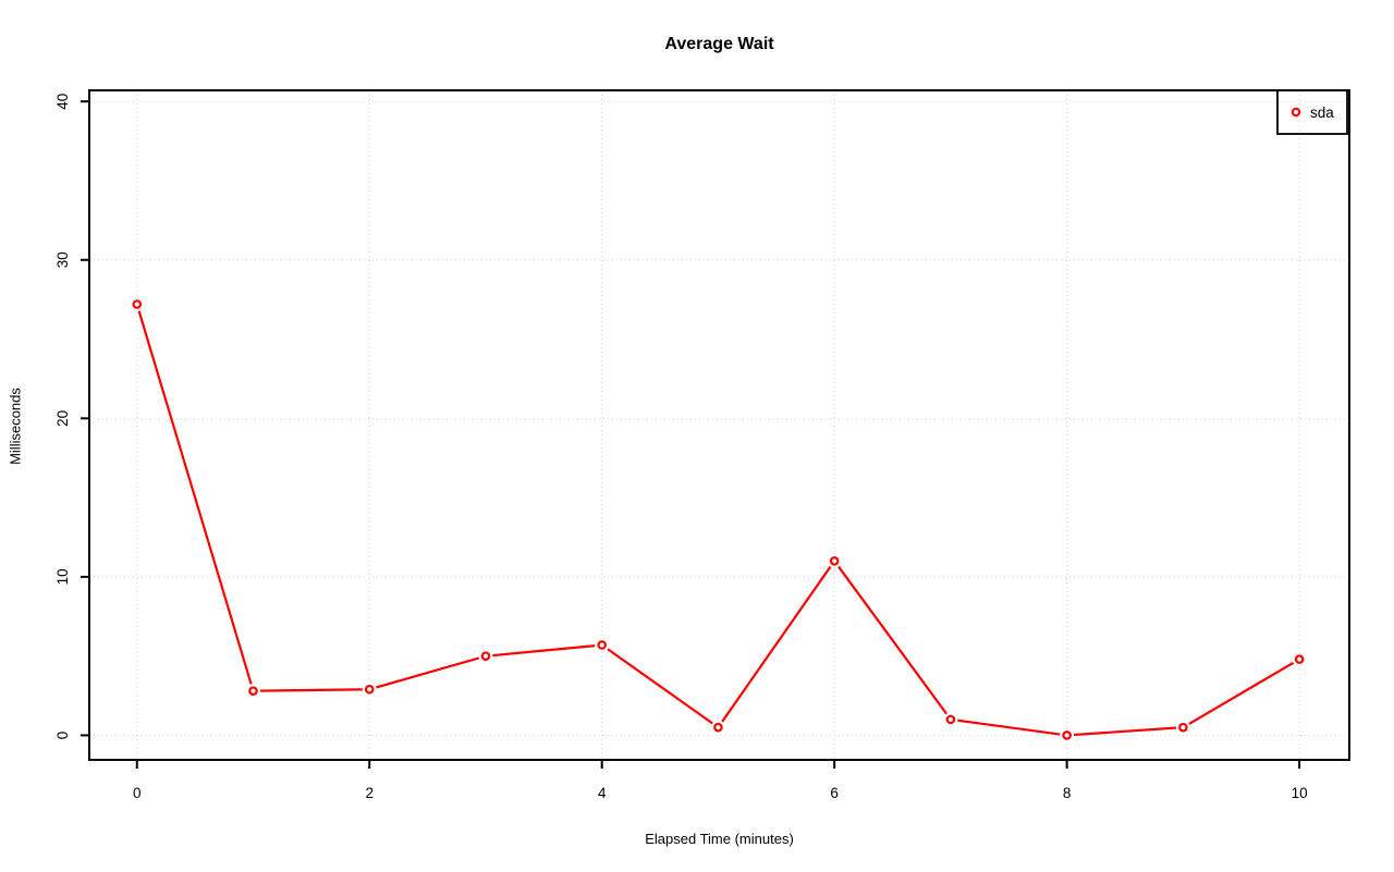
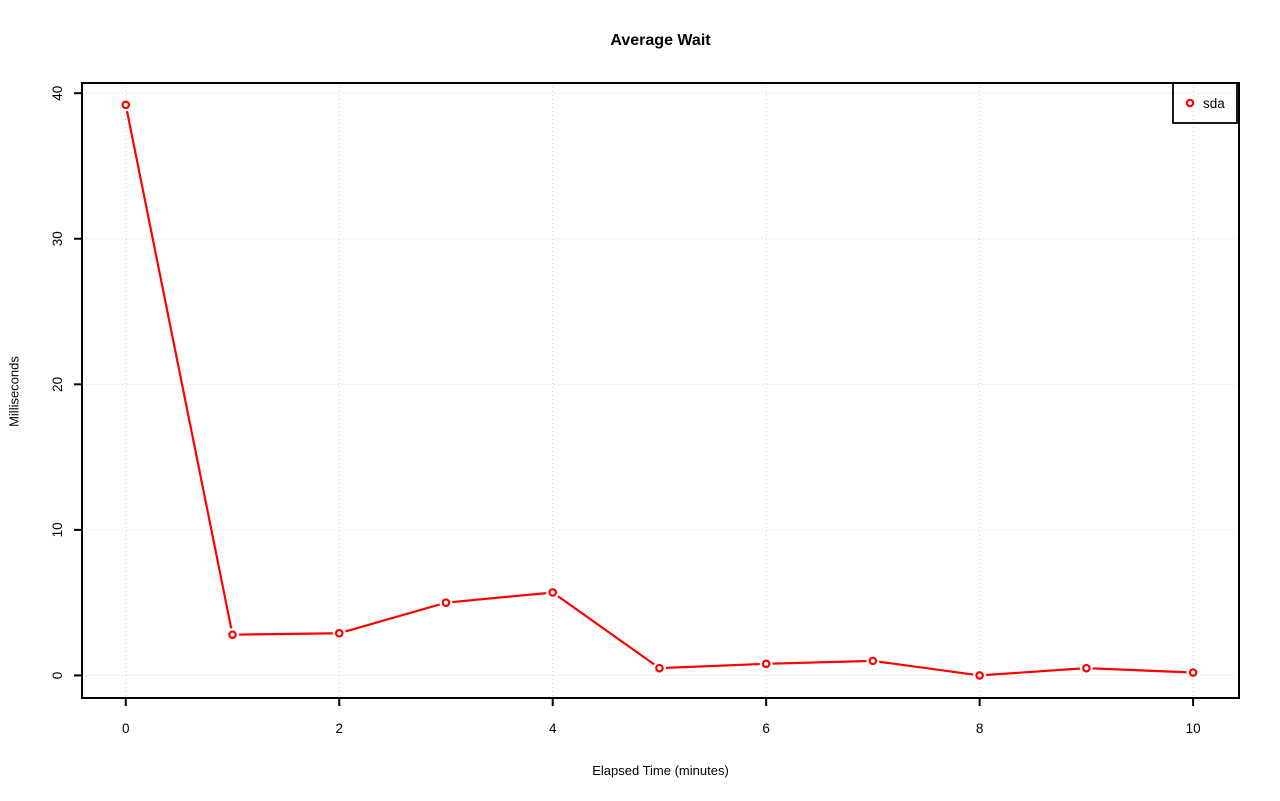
0: 27.2 -> 39.2
6: 11.0 -> 0.8
10: 4.8 -> 0.2
